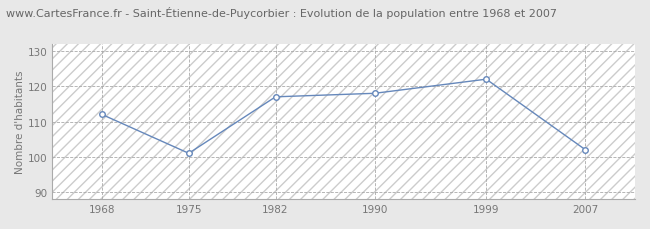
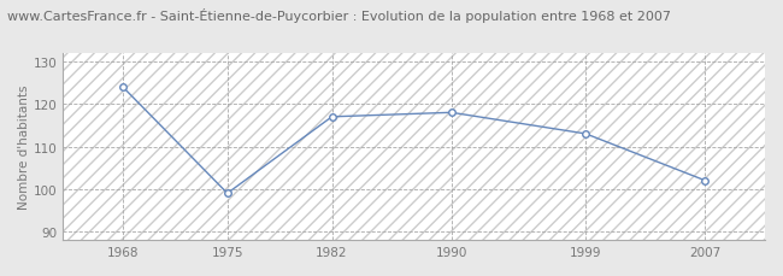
1968: 112 -> 124
1975: 101 -> 99
1999: 122 -> 113
